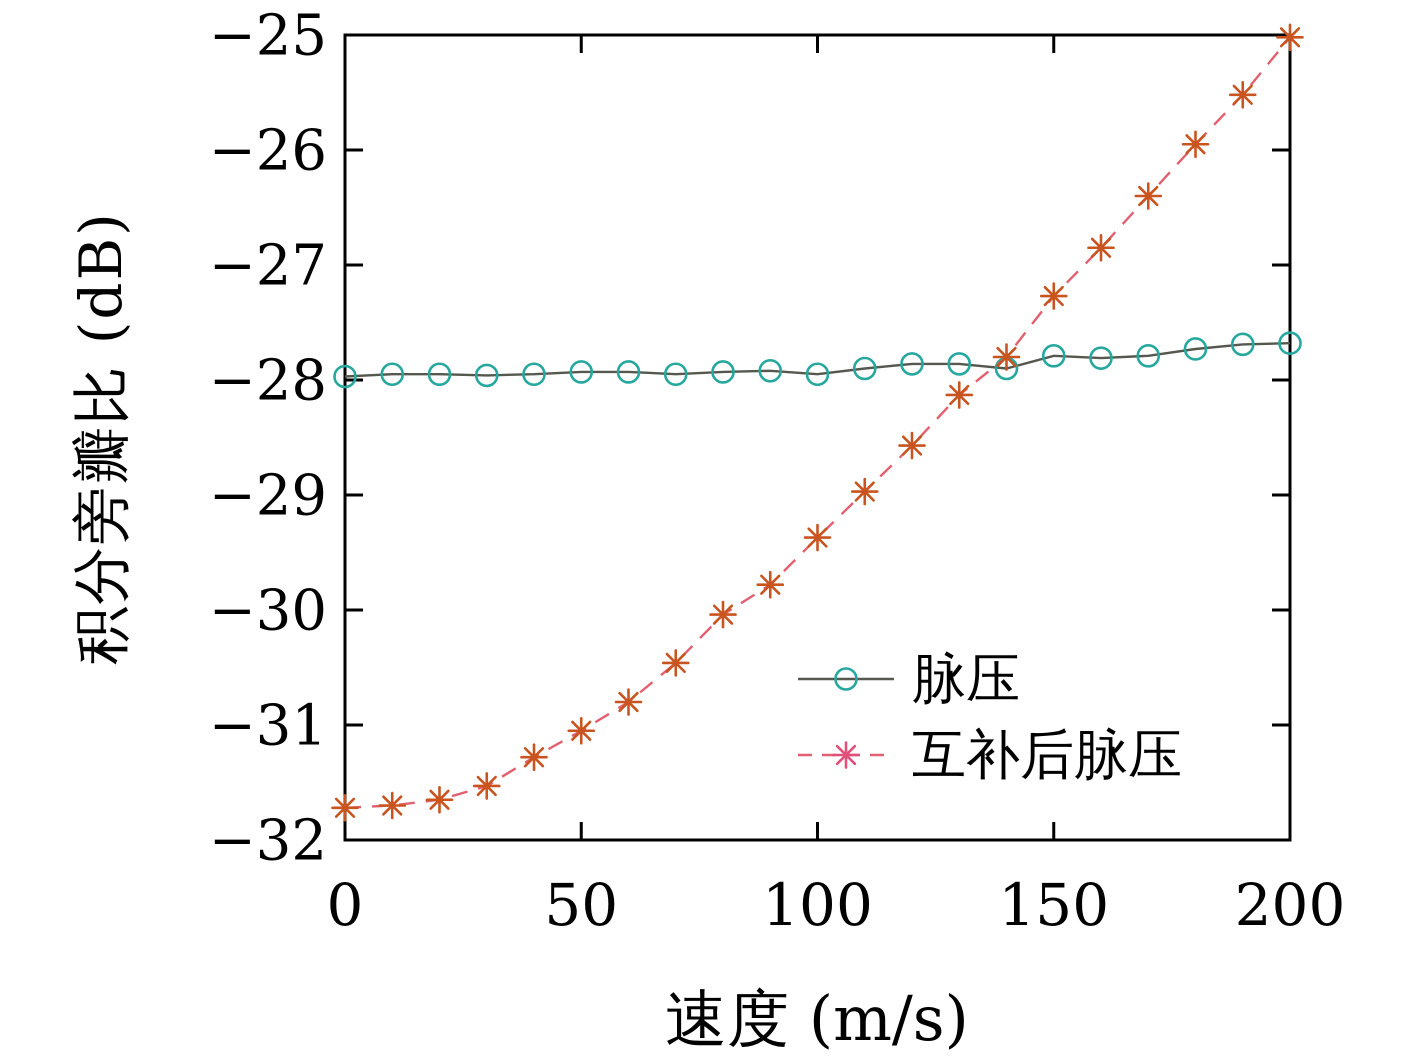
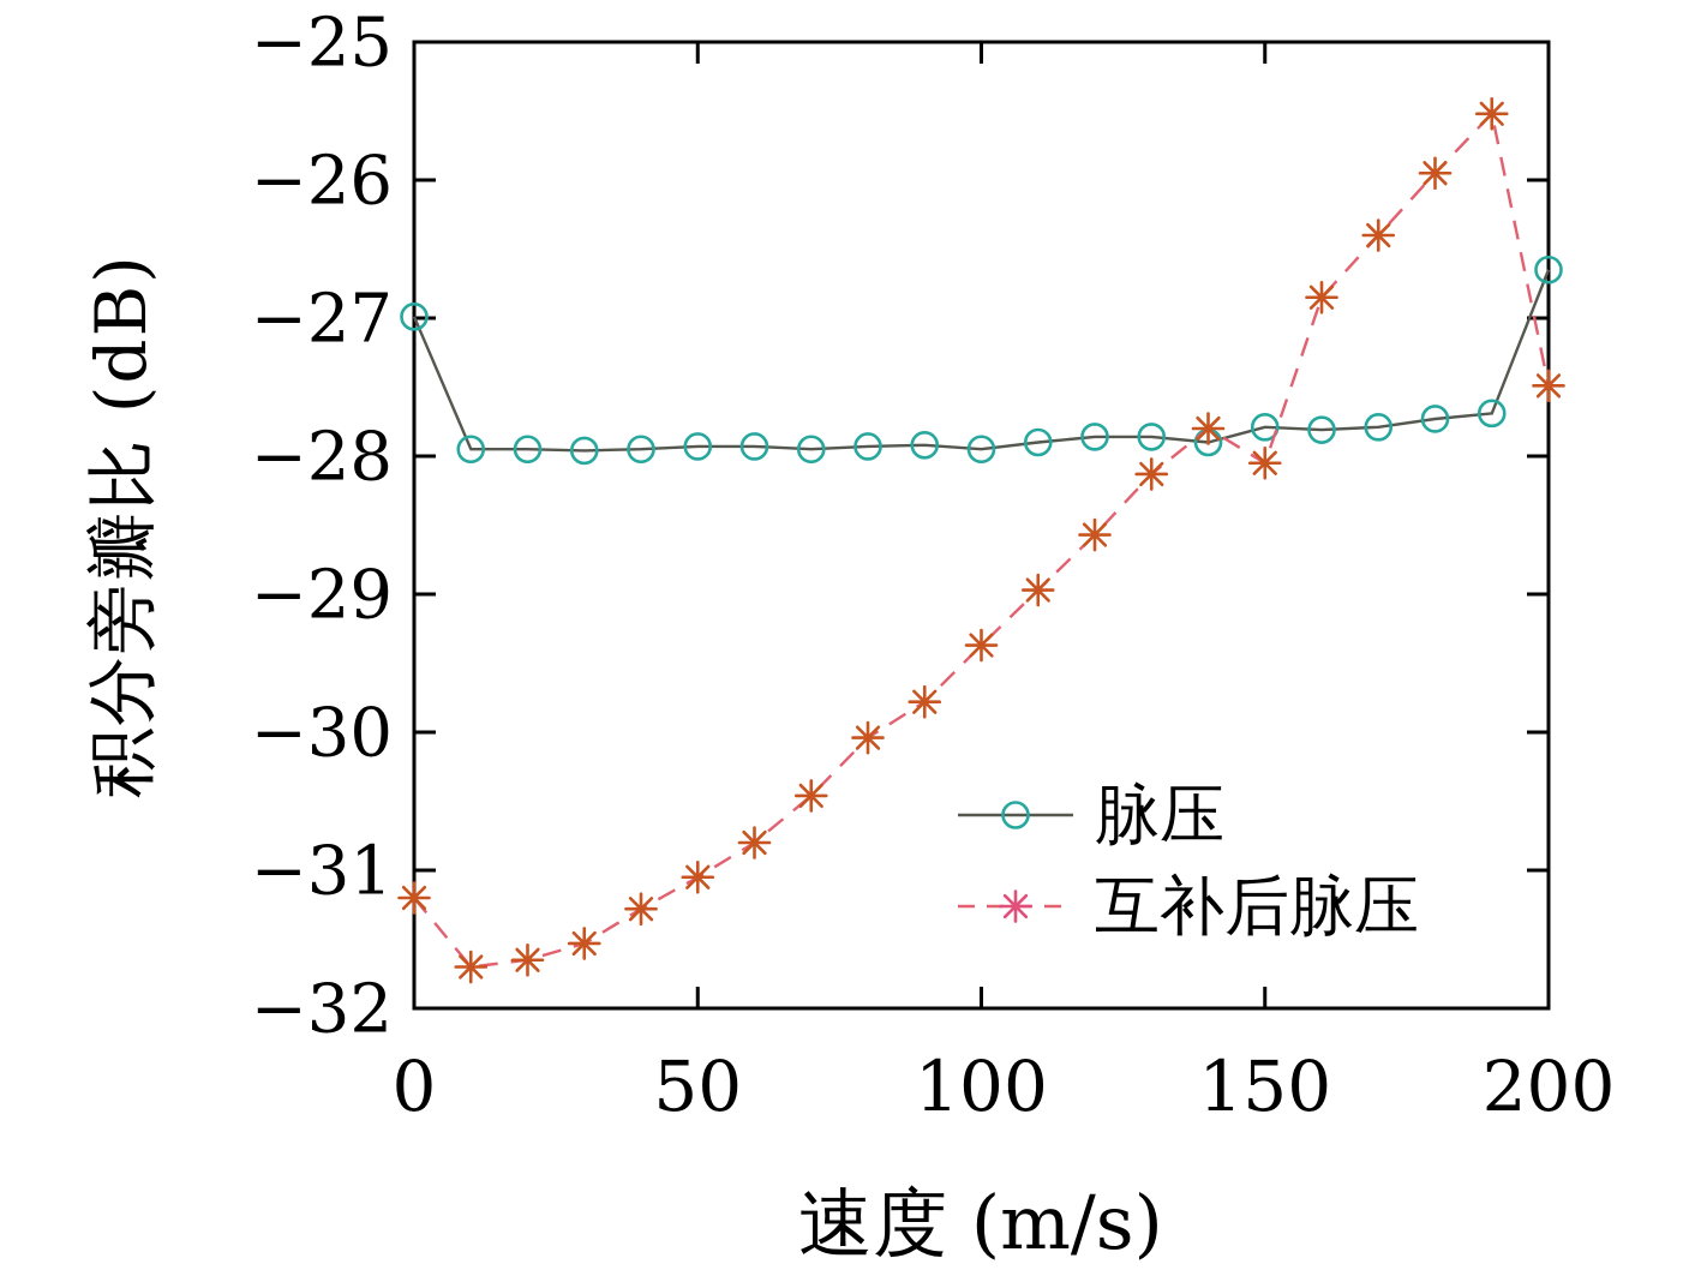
脉压/0: -27.97 -> -26.99
互补后脉压/0: -31.72 -> -31.20
互补后脉压/150: -27.27 -> -28.05
脉压/200: -27.68 -> -26.65
互补后脉压/200: -25.02 -> -27.49
